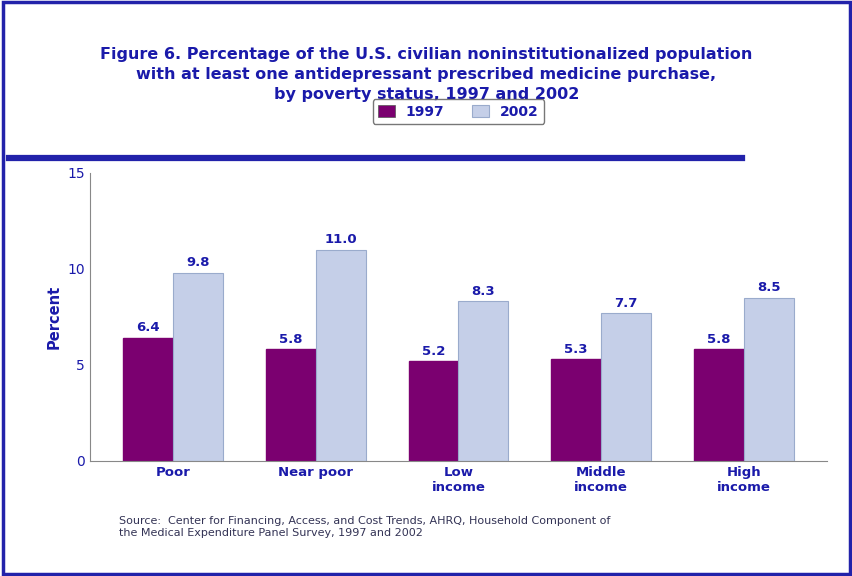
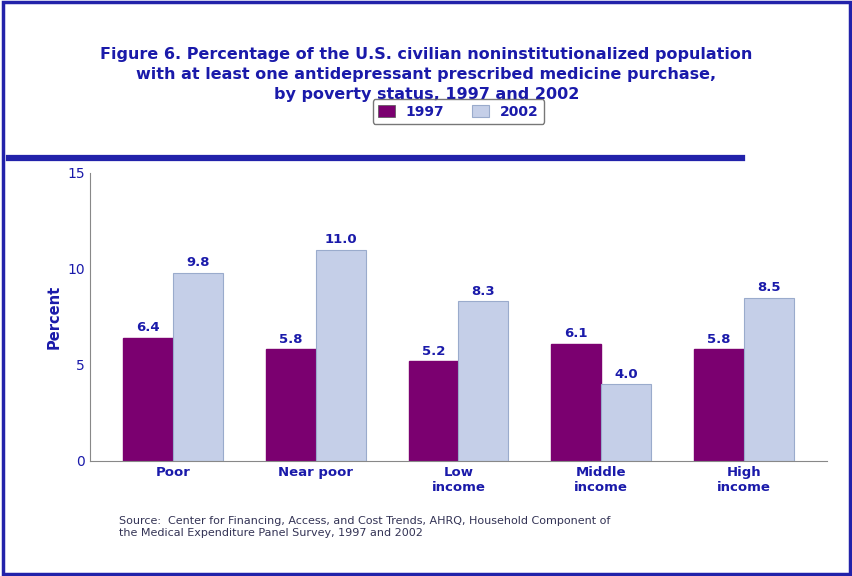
1997/Middle income: 5.3 -> 6.1
2002/Middle income: 7.7 -> 4.0
